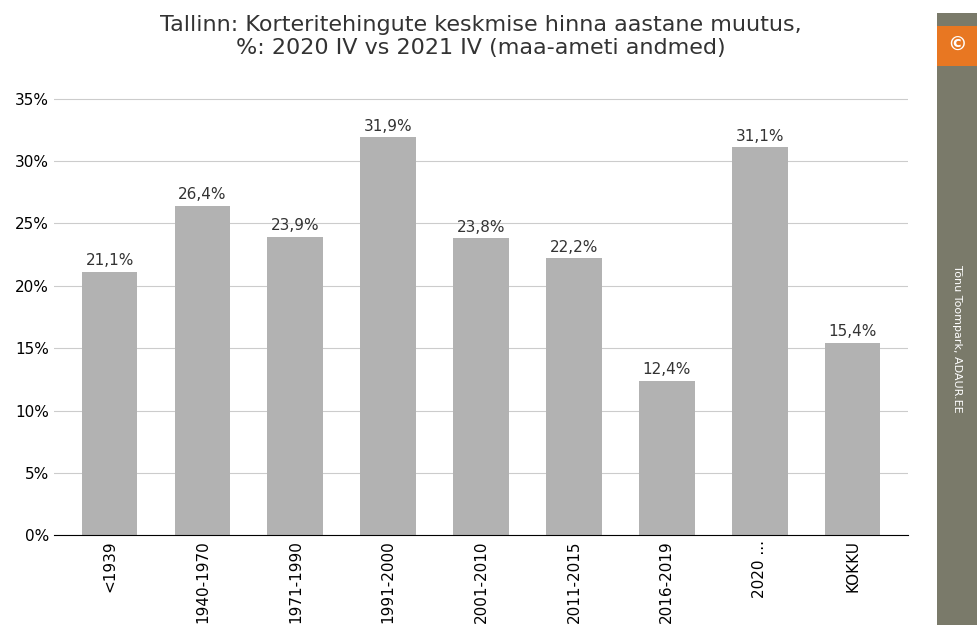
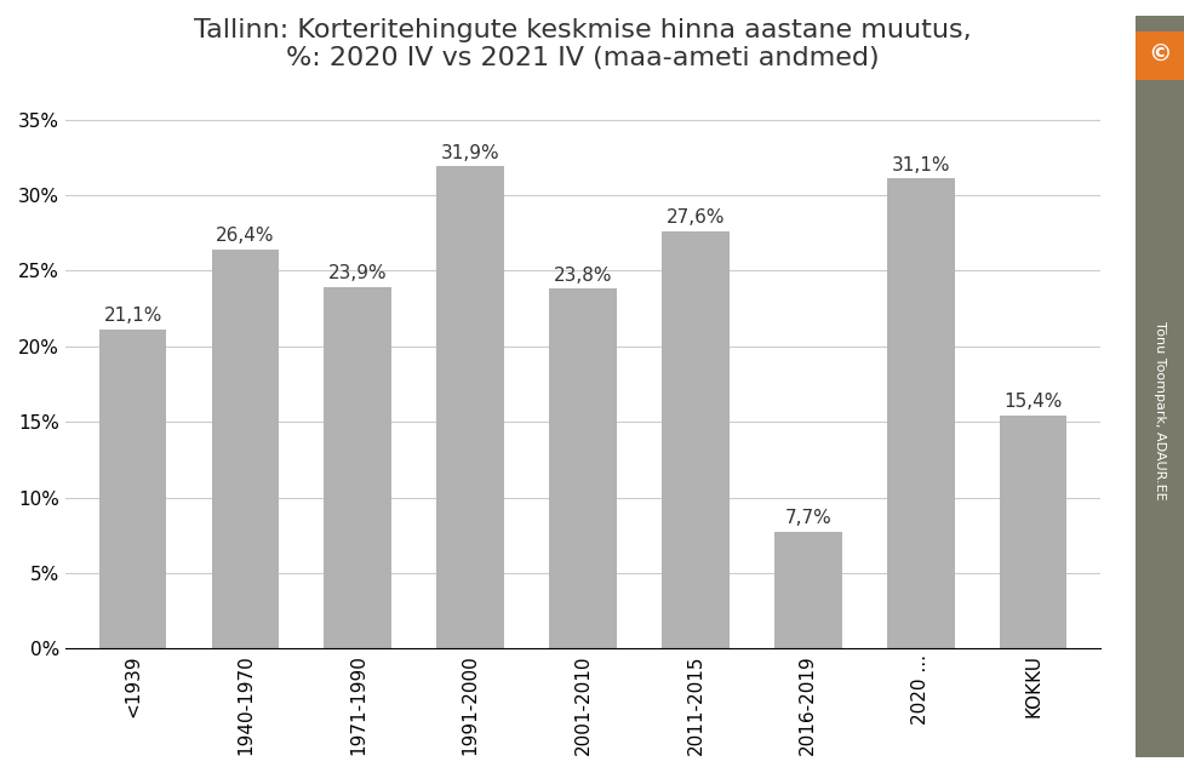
2011-2015: 22,2% -> 27,6%
2016-2019: 12,4% -> 7,7%
